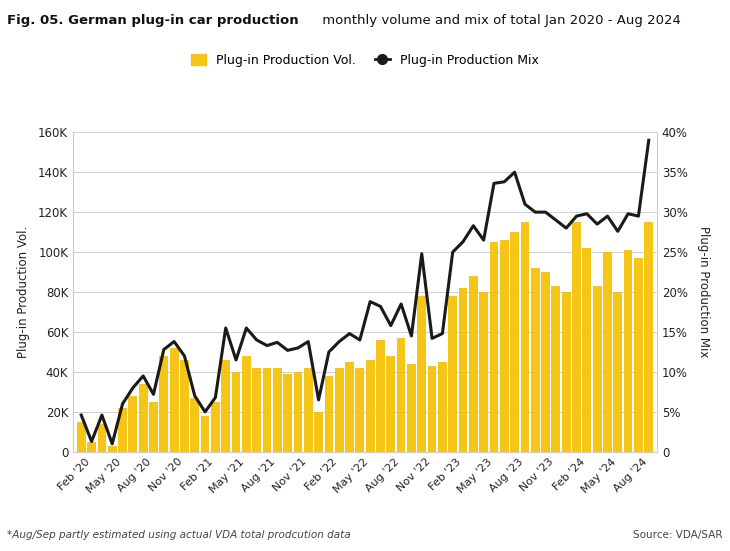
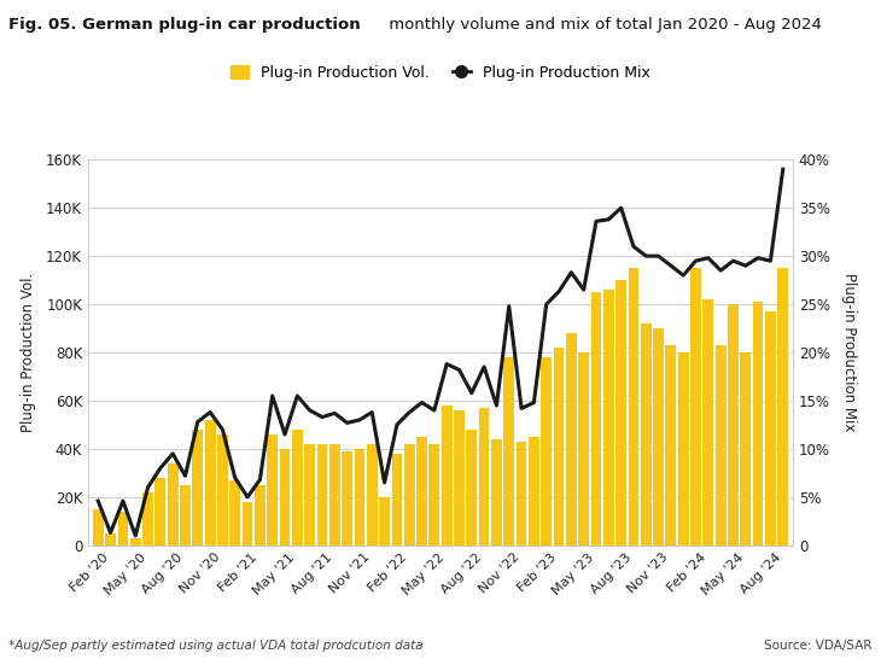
Plug-in Production Vol./May '22: 46K -> 58K
Plug-in Production Mix/May '24: 27.6% -> 29.0%
